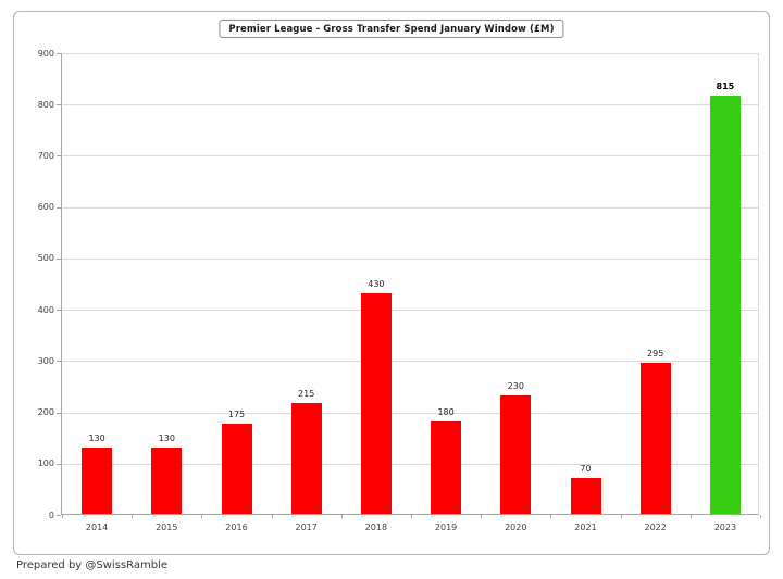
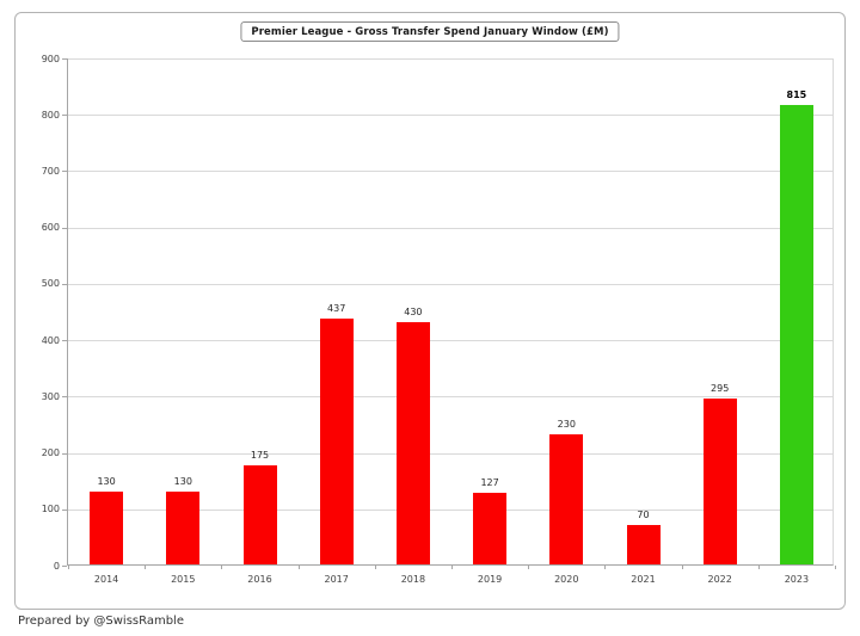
2017: 215 -> 437
2019: 180 -> 127
